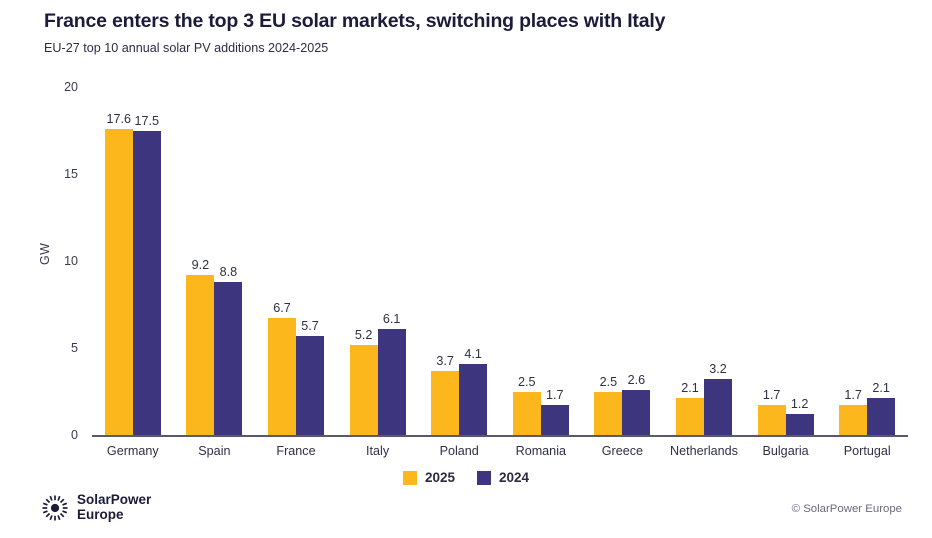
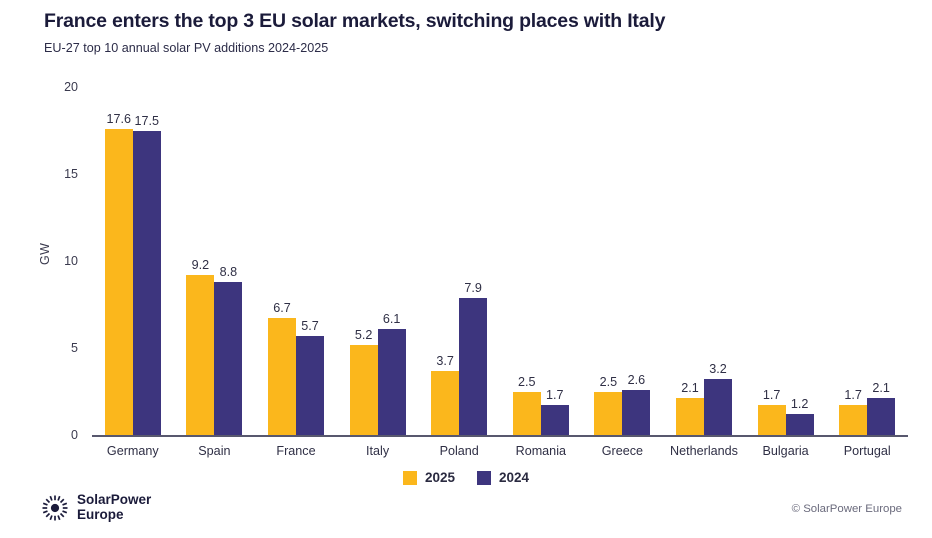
2024/Poland: 4.1 -> 7.9
